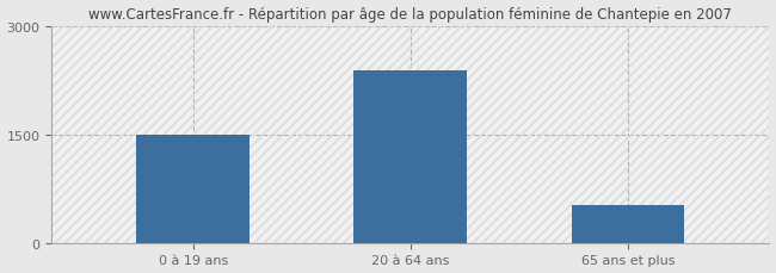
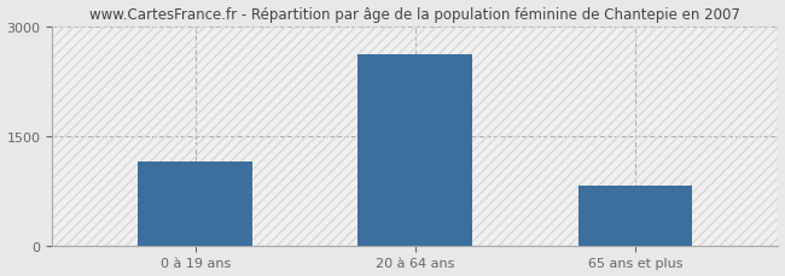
0 à 19 ans: 1500 -> 1150
20 à 64 ans: 2380 -> 2620
65 ans et plus: 520 -> 820
